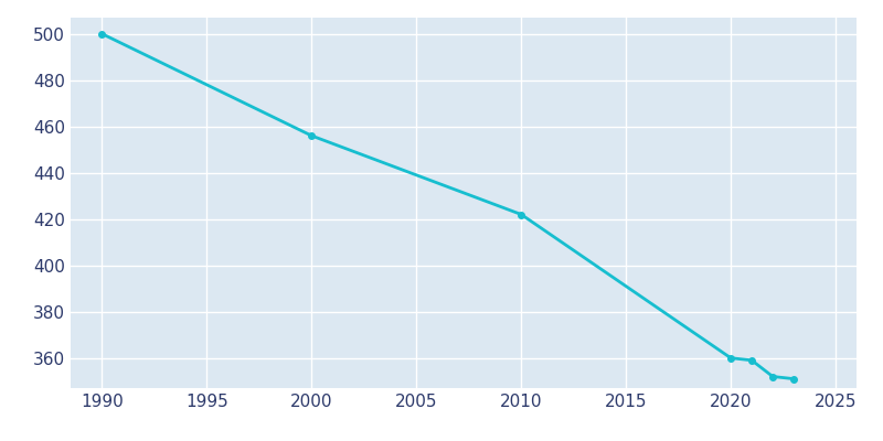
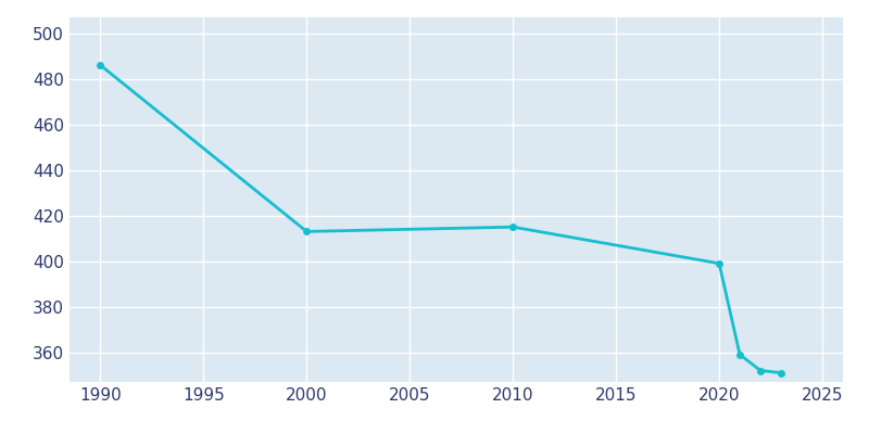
1990: 500 -> 486
2000: 456 -> 413
2010: 422 -> 415
2020: 360 -> 399
